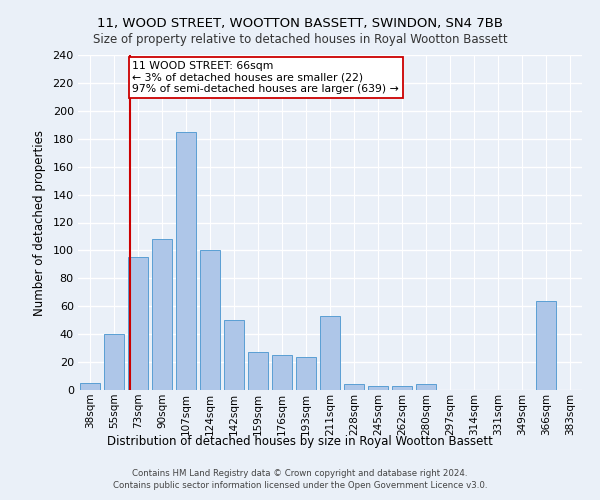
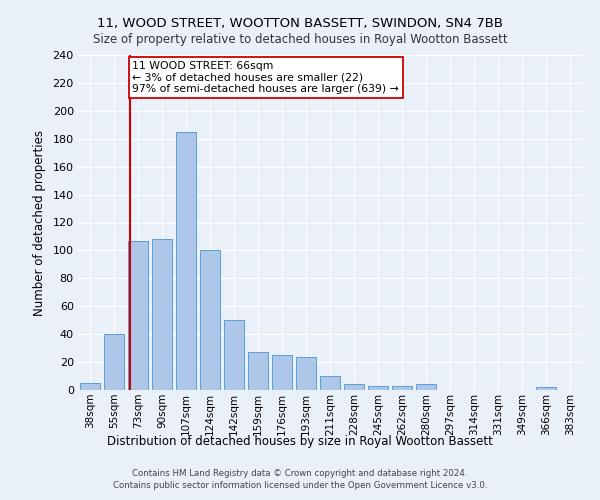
73sqm: 95 -> 107
211sqm: 53 -> 10
366sqm: 64 -> 2
